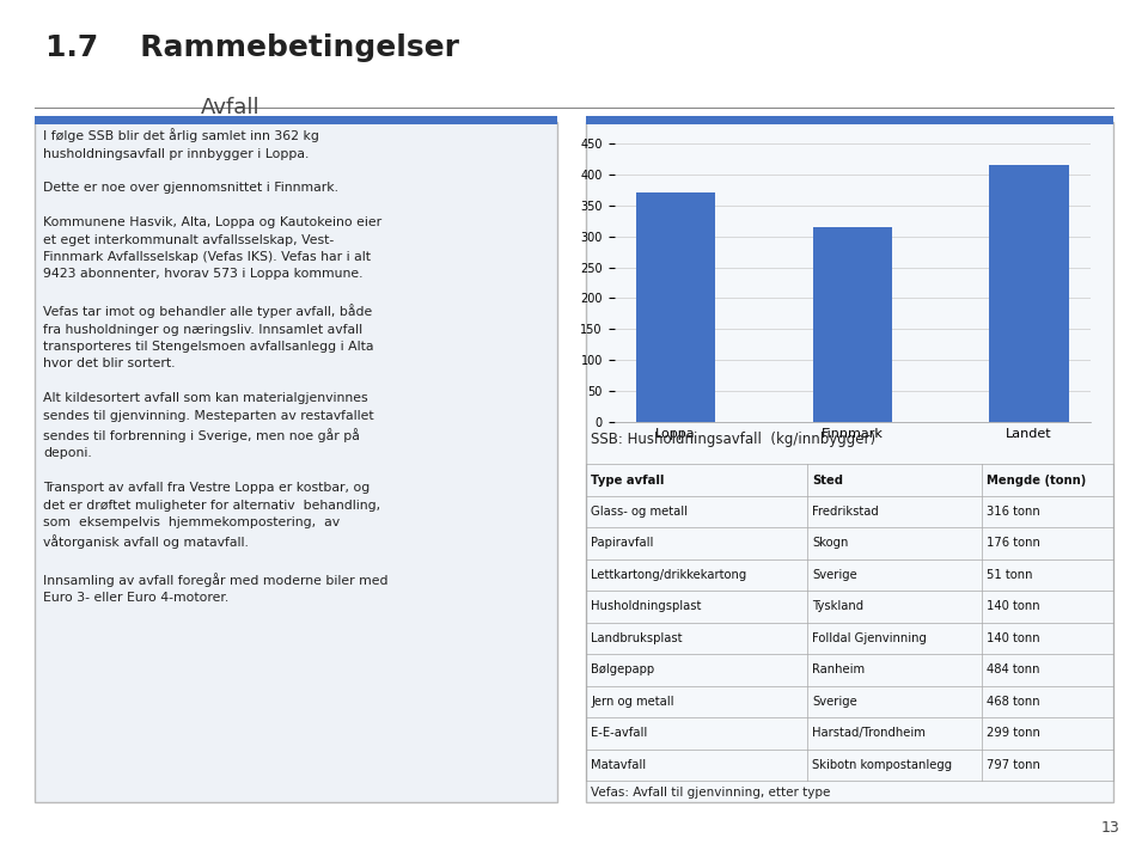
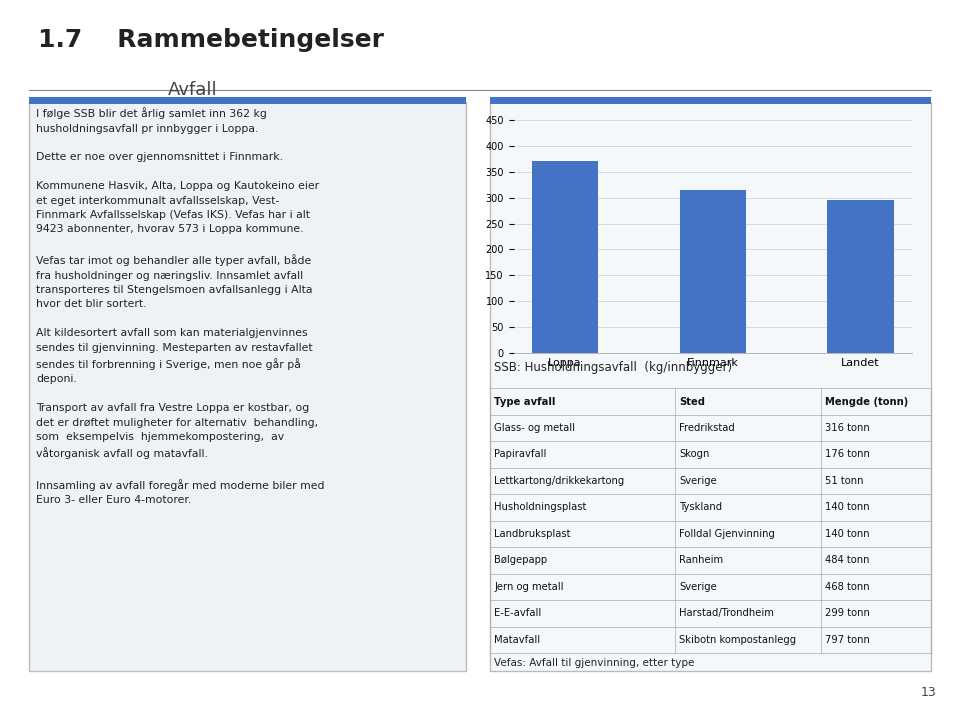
Landet: 415 -> 296
